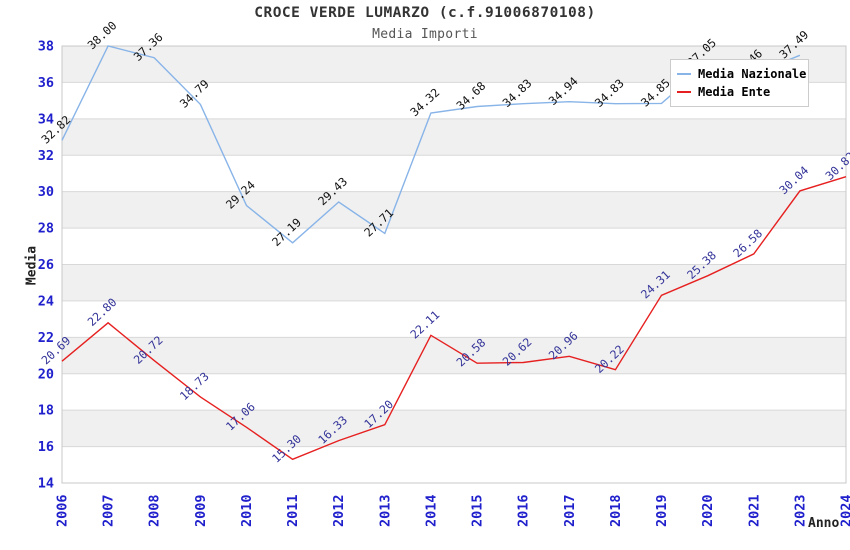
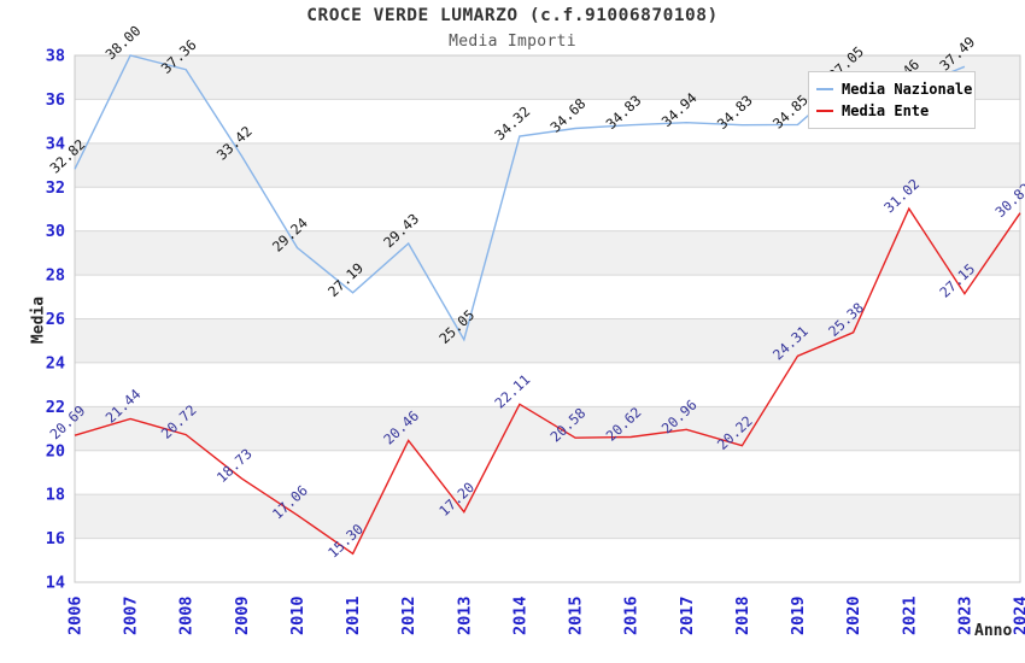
Media Ente/2007: 22.80 -> 21.44
Media Nazionale/2009: 34.79 -> 33.42
Media Ente/2012: 16.33 -> 20.46
Media Nazionale/2013: 27.71 -> 25.05
Media Ente/2021: 26.58 -> 31.02
Media Ente/2023: 30.04 -> 27.15
